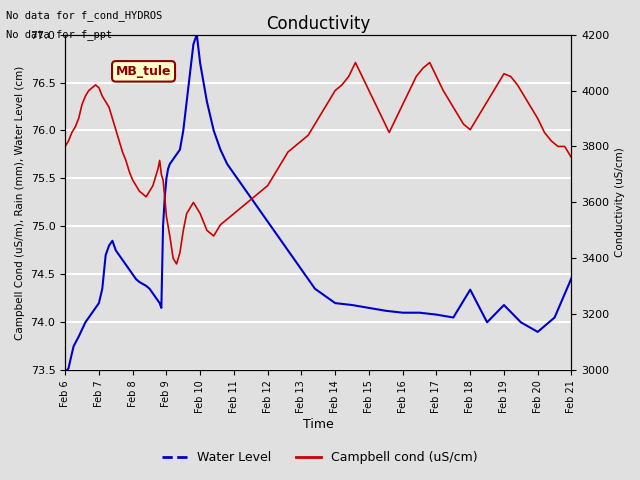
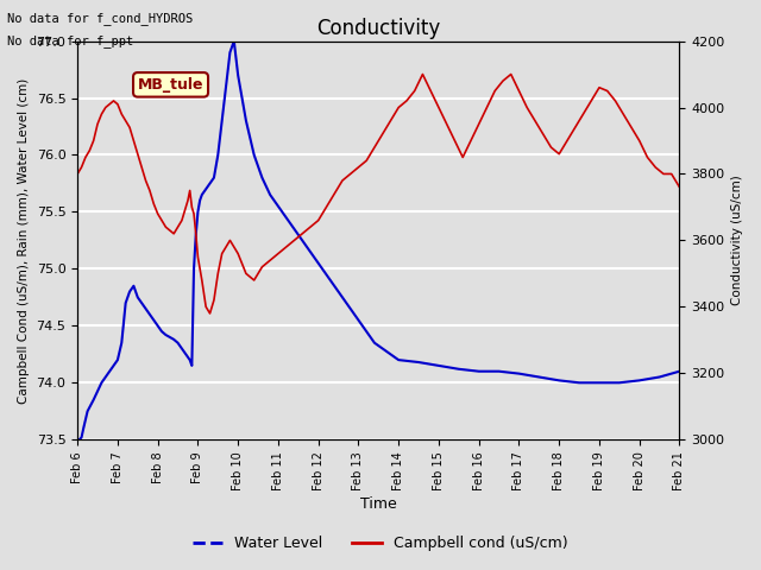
Water Level/Feb 18: 74.34 -> 74.02
Water Level/Feb 19: 74.18 -> 74.00
Water Level/Feb 20: 73.90 -> 74.02
Water Level/Feb 21: 74.46 -> 74.10
